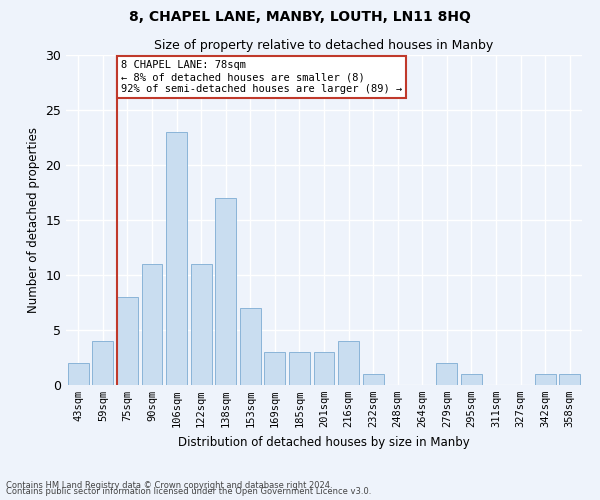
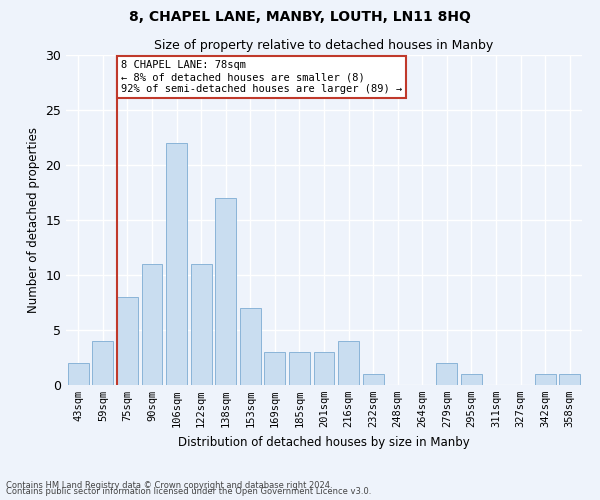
106sqm: 23 -> 22
